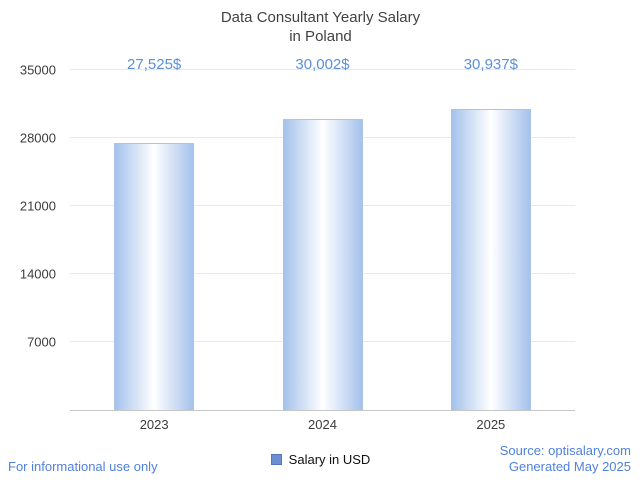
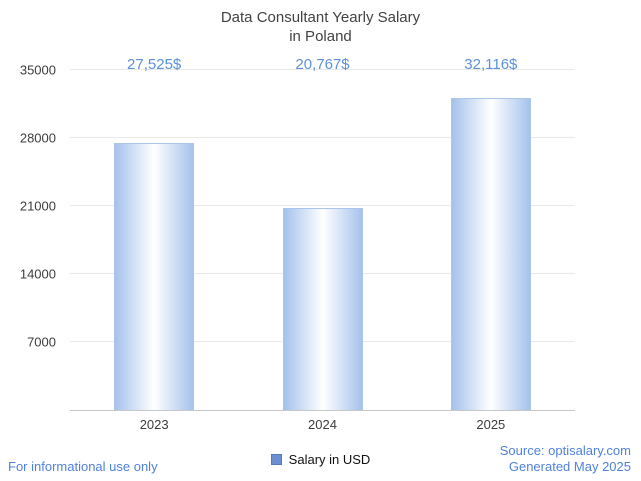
2024: 30,002 -> 20,767
2025: 30,937 -> 32,116
